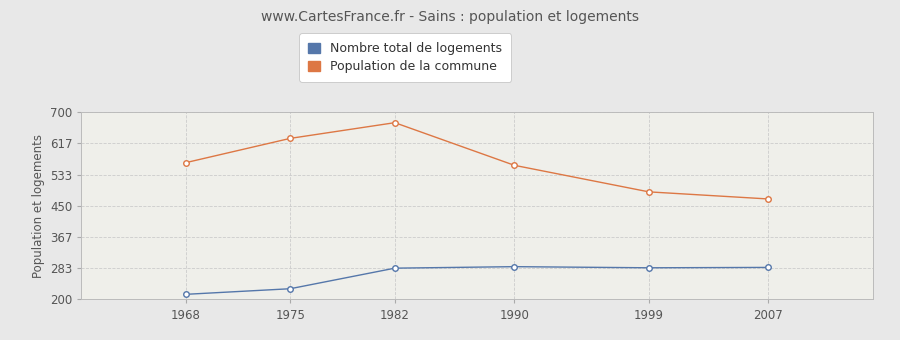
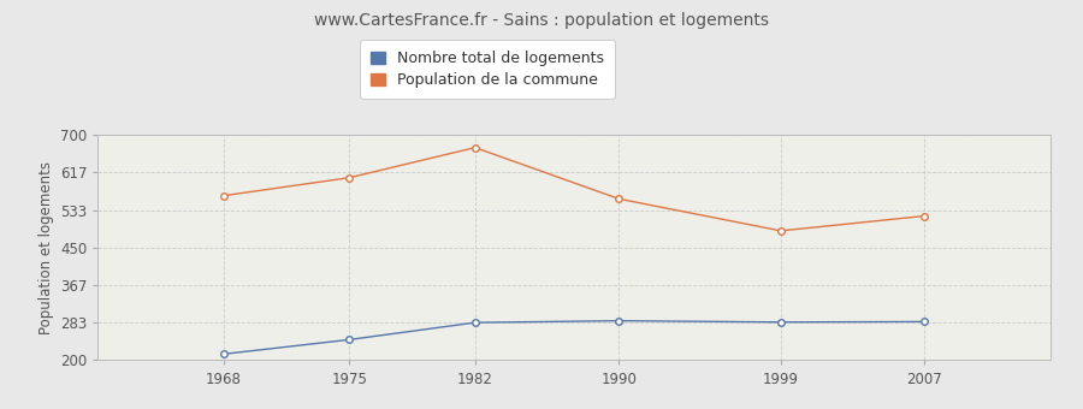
Nombre total de logements/1975: 228 -> 245
Population de la commune/1975: 630 -> 605
Population de la commune/2007: 468 -> 520
